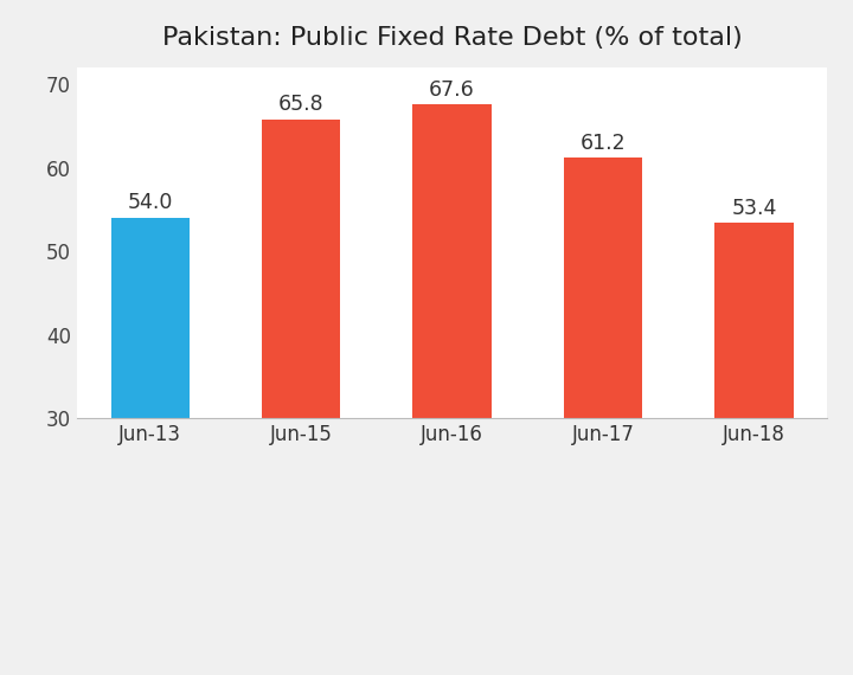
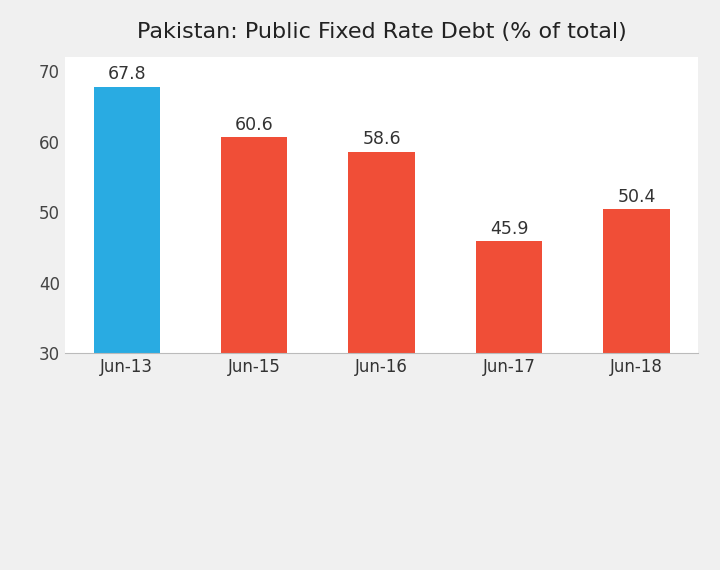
Jun-13: 54.0 -> 67.8
Jun-15: 65.8 -> 60.6
Jun-16: 67.6 -> 58.6
Jun-17: 61.2 -> 45.9
Jun-18: 53.4 -> 50.4
